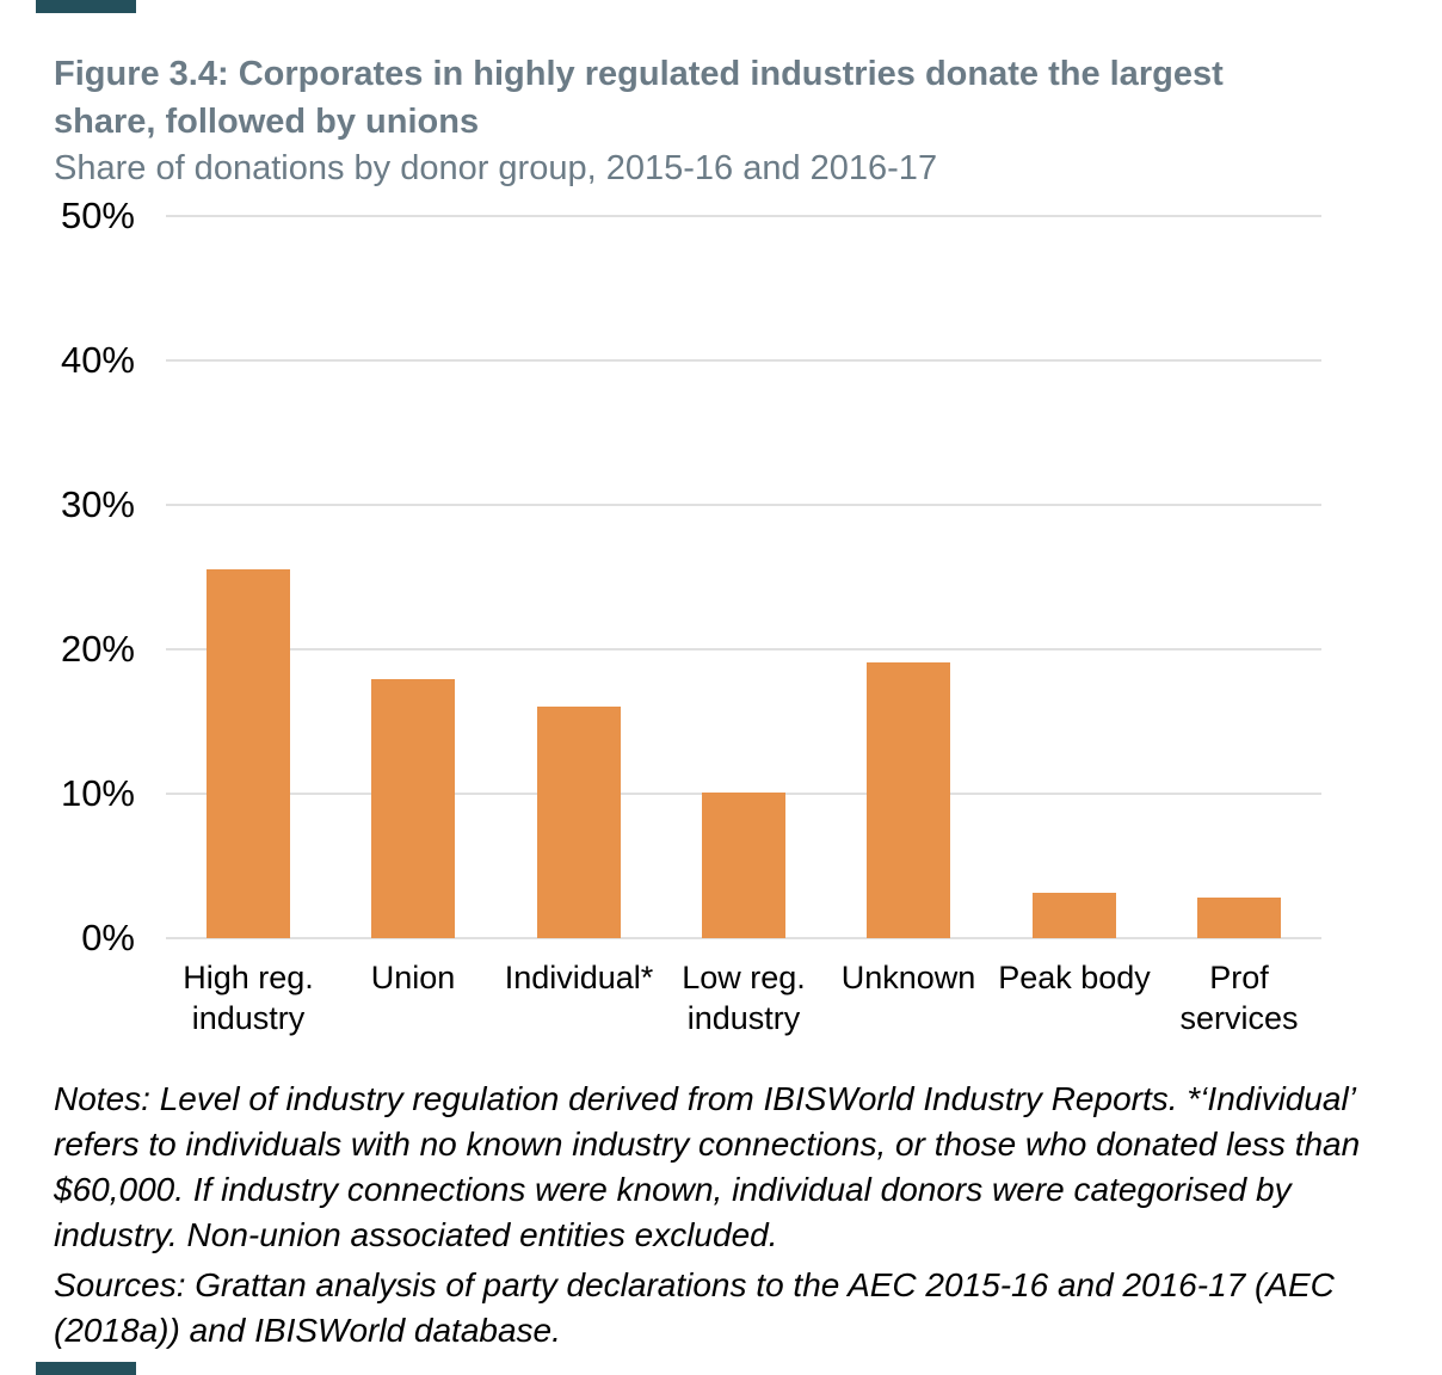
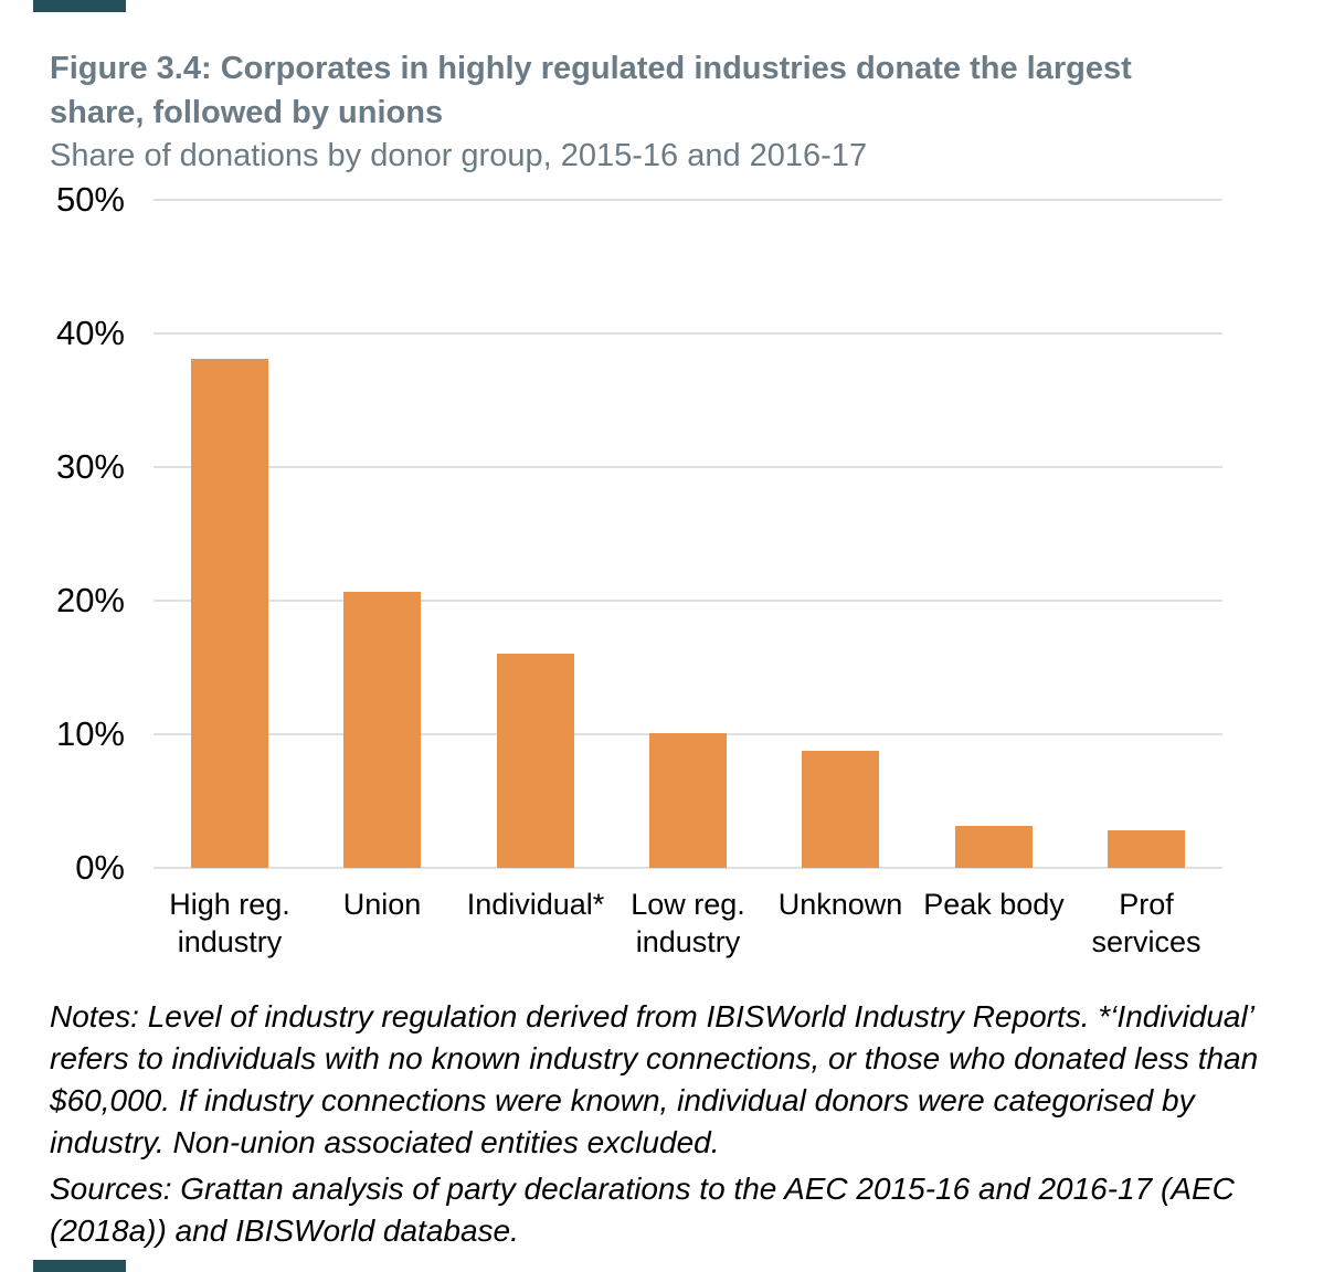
High reg. industry: 25.5% -> 38.1%
Union: 17.9% -> 20.7%
Unknown: 19.1% -> 8.8%
